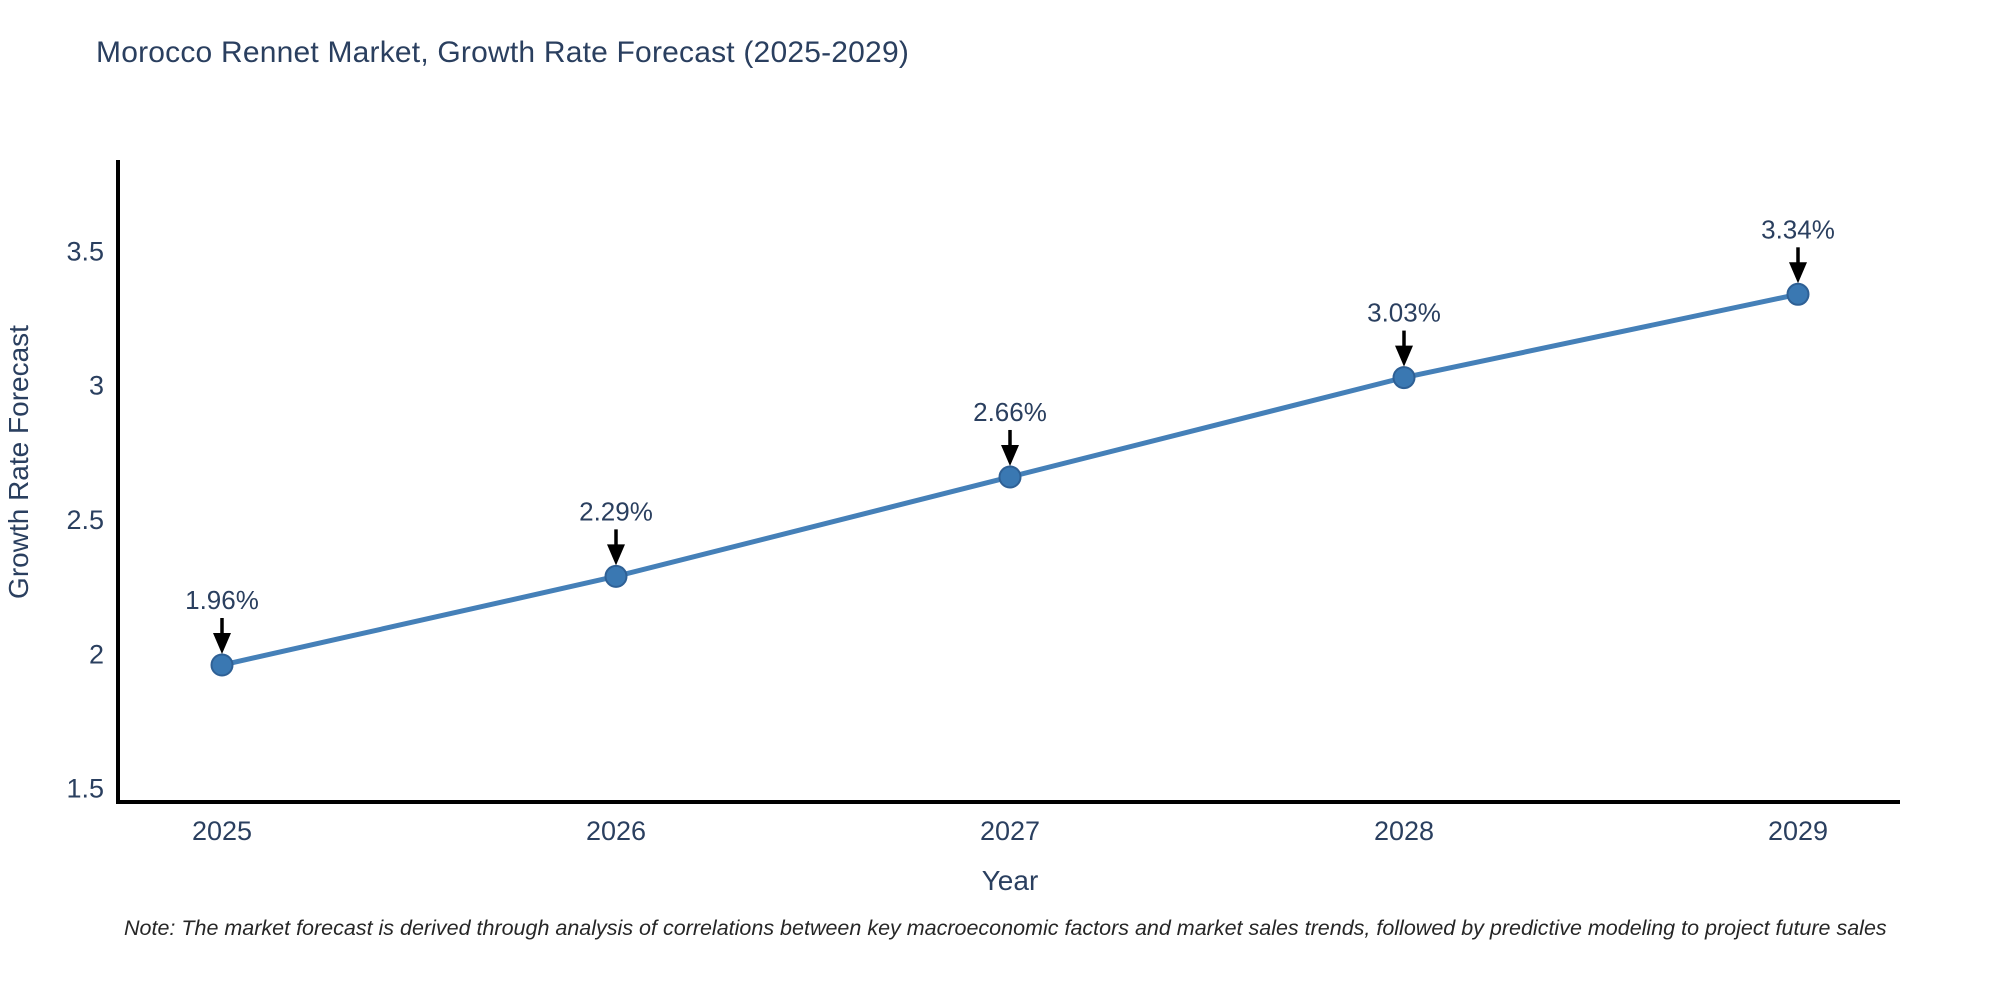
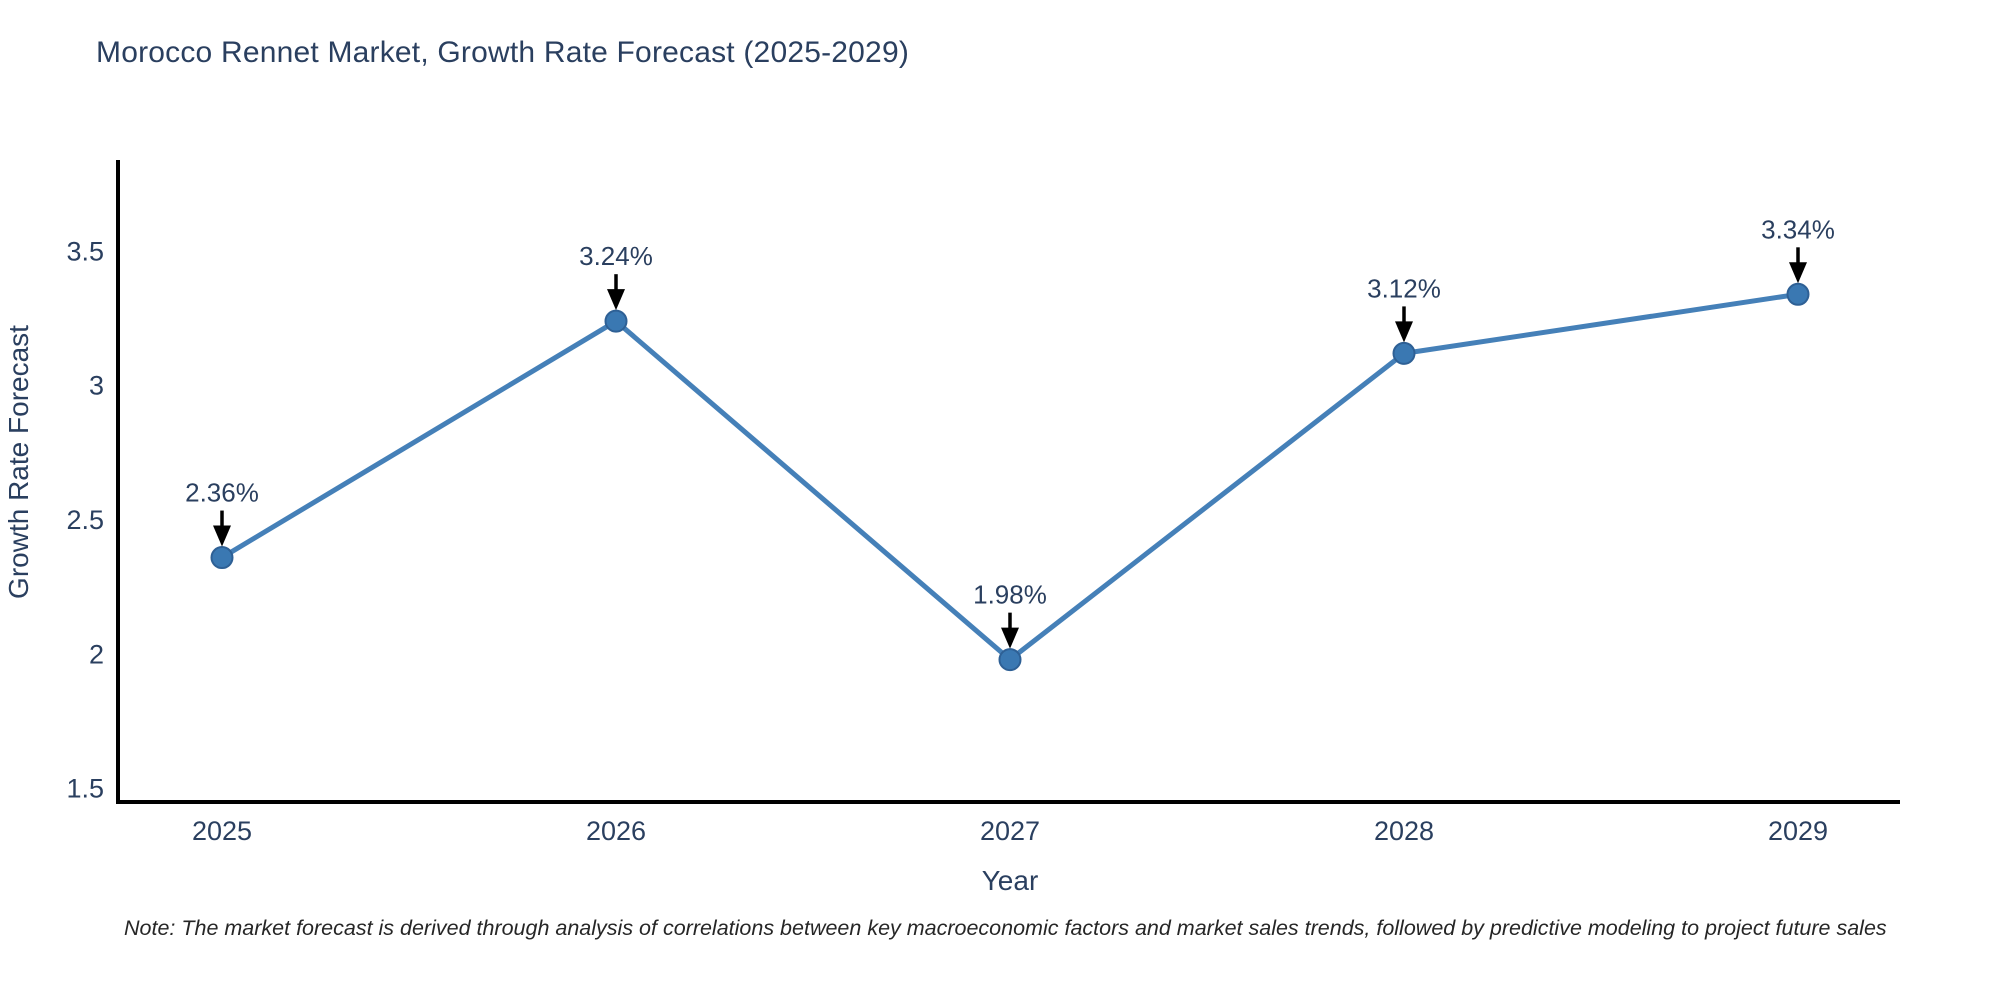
2025: 1.96% -> 2.36%
2026: 2.29% -> 3.24%
2027: 2.66% -> 1.98%
2028: 3.03% -> 3.12%
